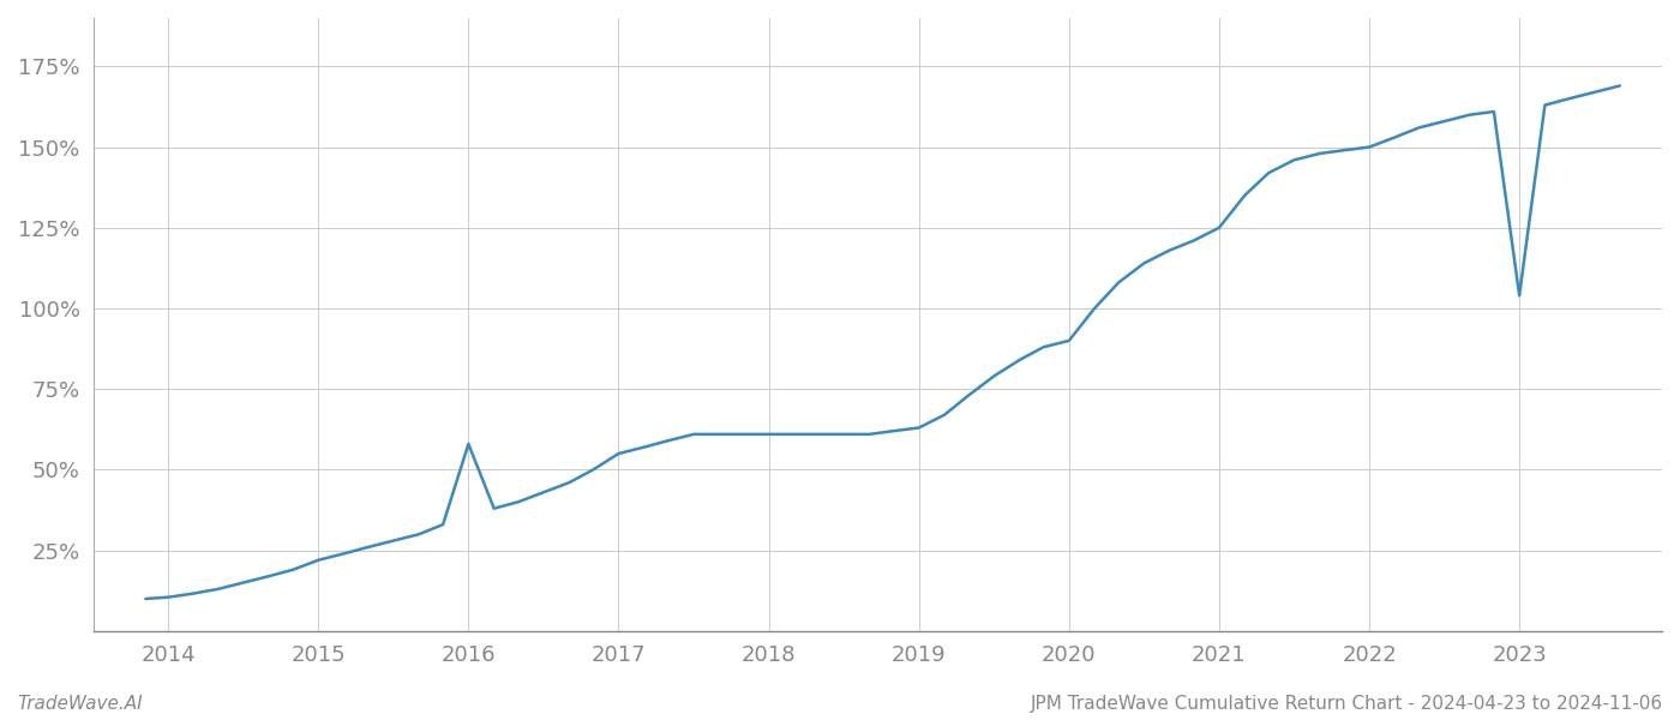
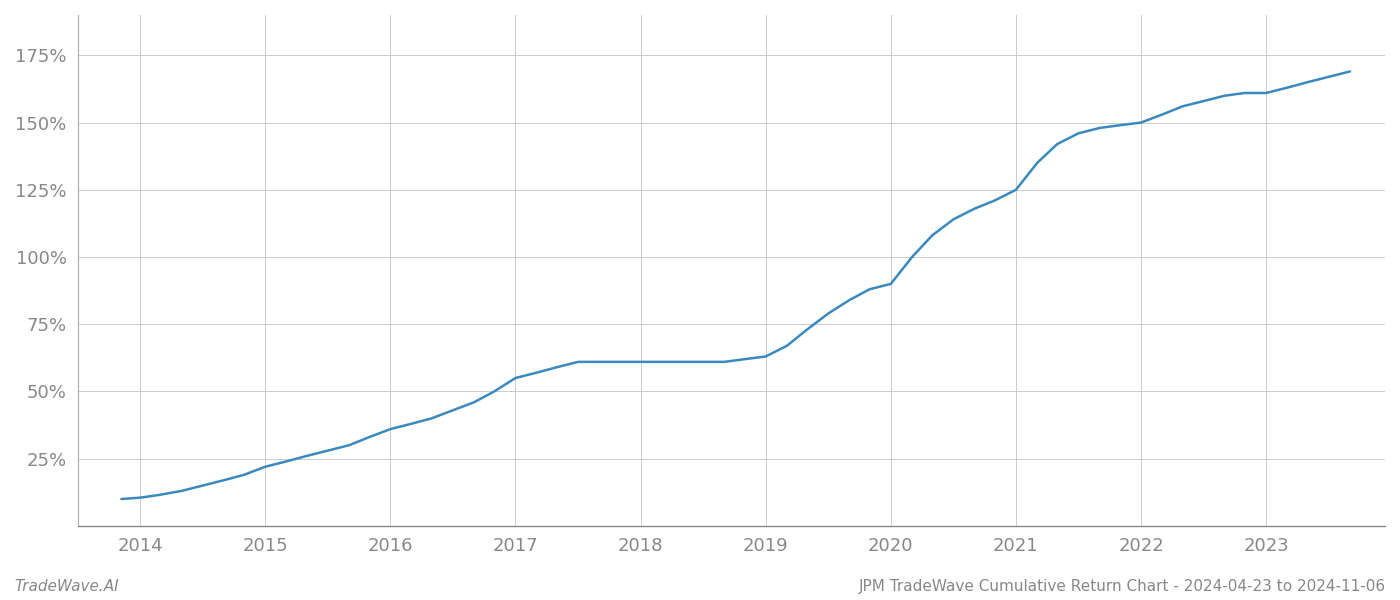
2016: 58.0% -> 36.0%
2023: 104.0% -> 161.0%
